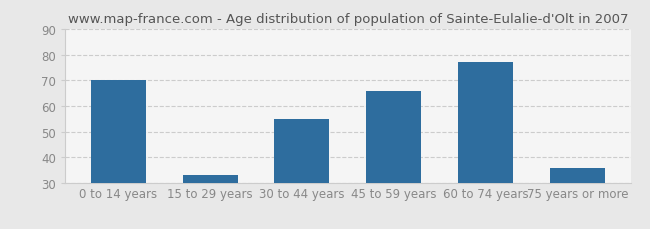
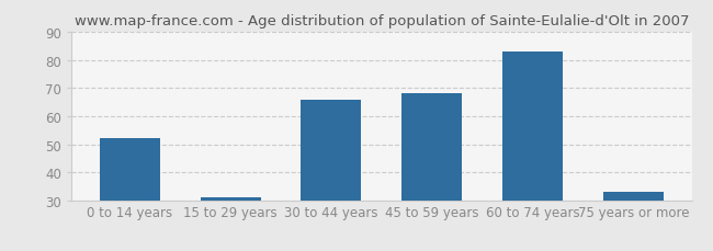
0 to 14 years: 70 -> 52
15 to 29 years: 33 -> 31
30 to 44 years: 55 -> 66
45 to 59 years: 66 -> 68
60 to 74 years: 77 -> 83
75 years or more: 36 -> 33
